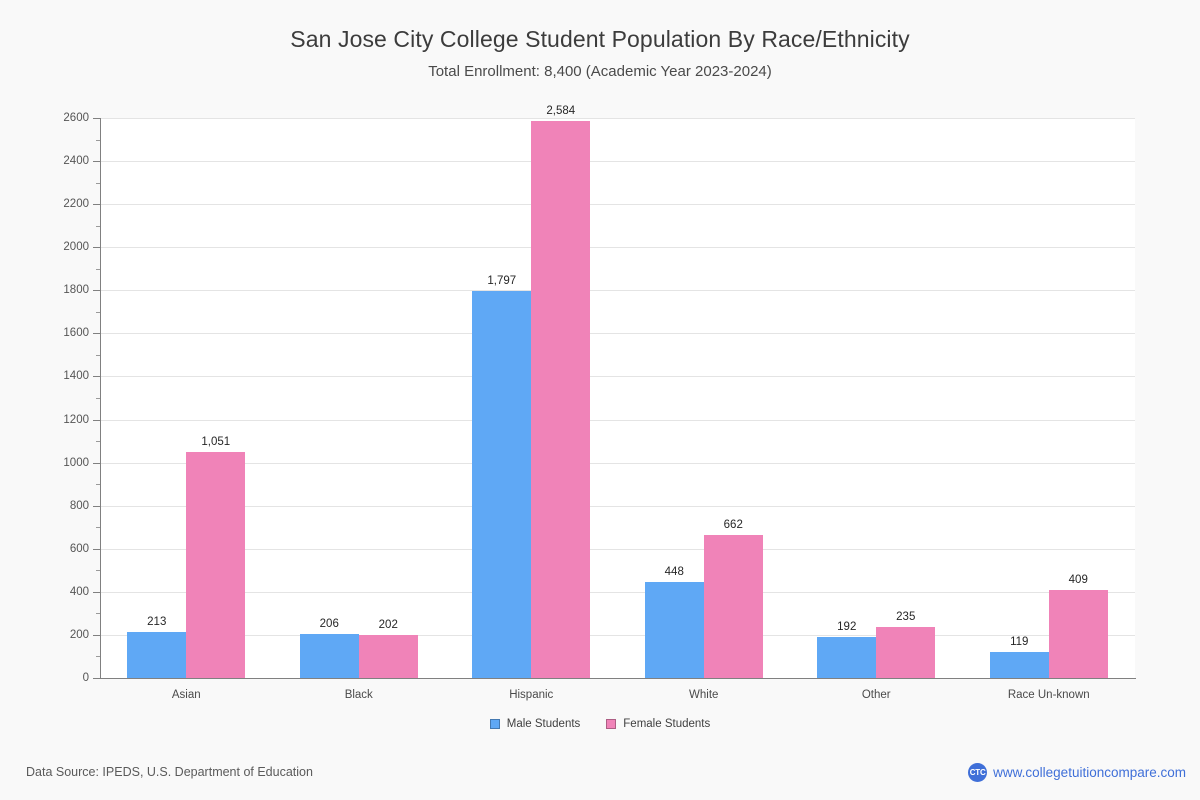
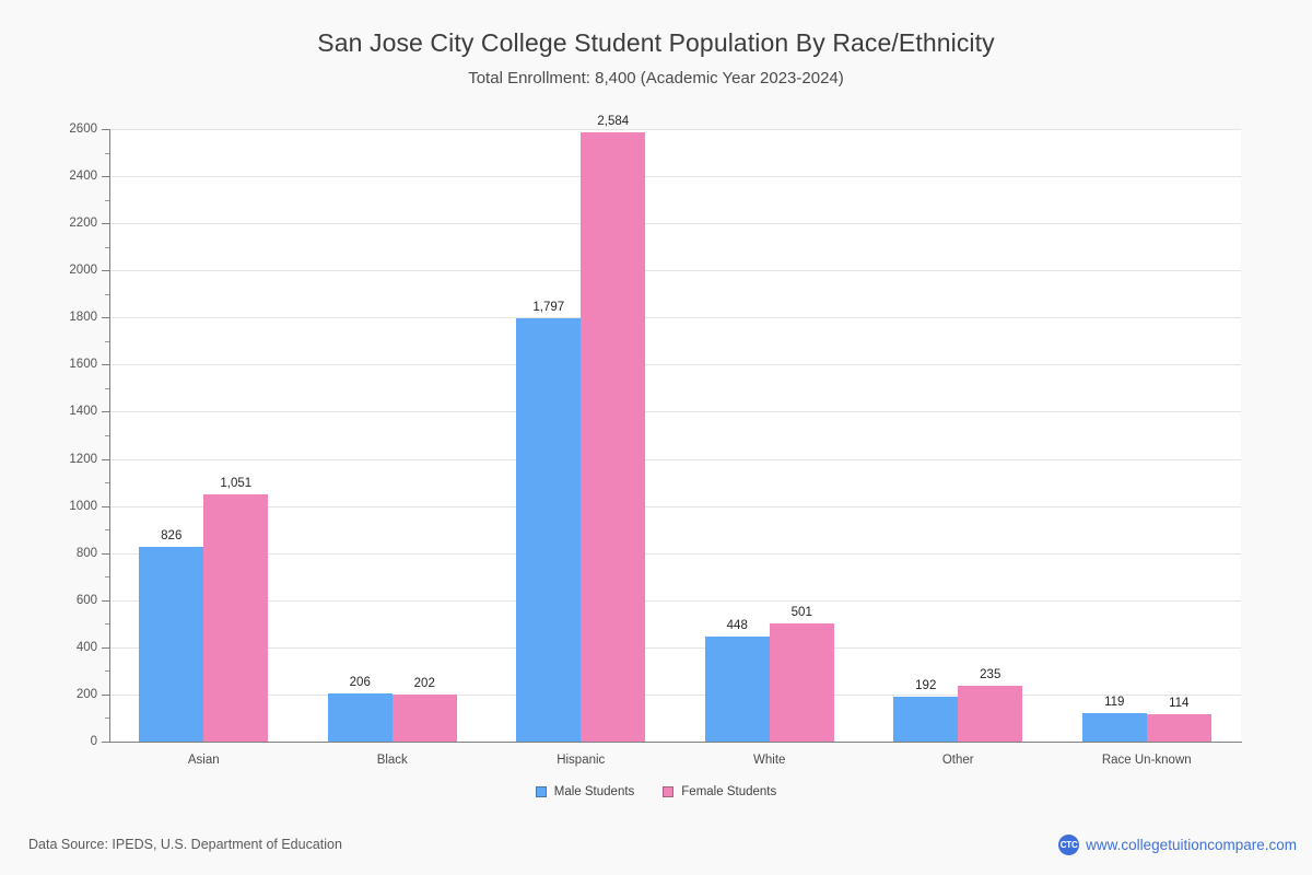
Male Students/Asian: 213 -> 826
Female Students/White: 662 -> 501
Female Students/Race Un-known: 409 -> 114
